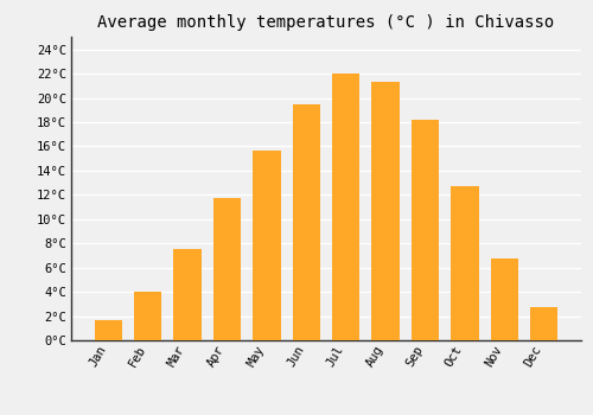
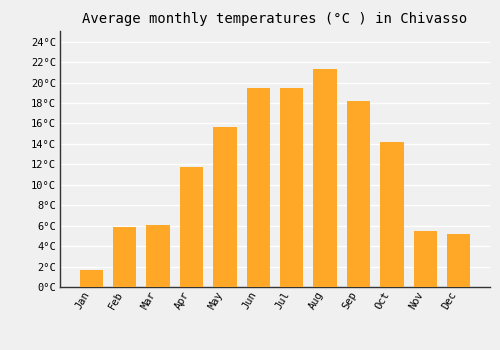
Feb: 4.0°C -> 5.9°C
Mar: 7.5°C -> 6.1°C
Jul: 22.0°C -> 19.5°C
Oct: 12.7°C -> 14.2°C
Nov: 6.8°C -> 5.5°C
Dec: 2.7°C -> 5.2°C
